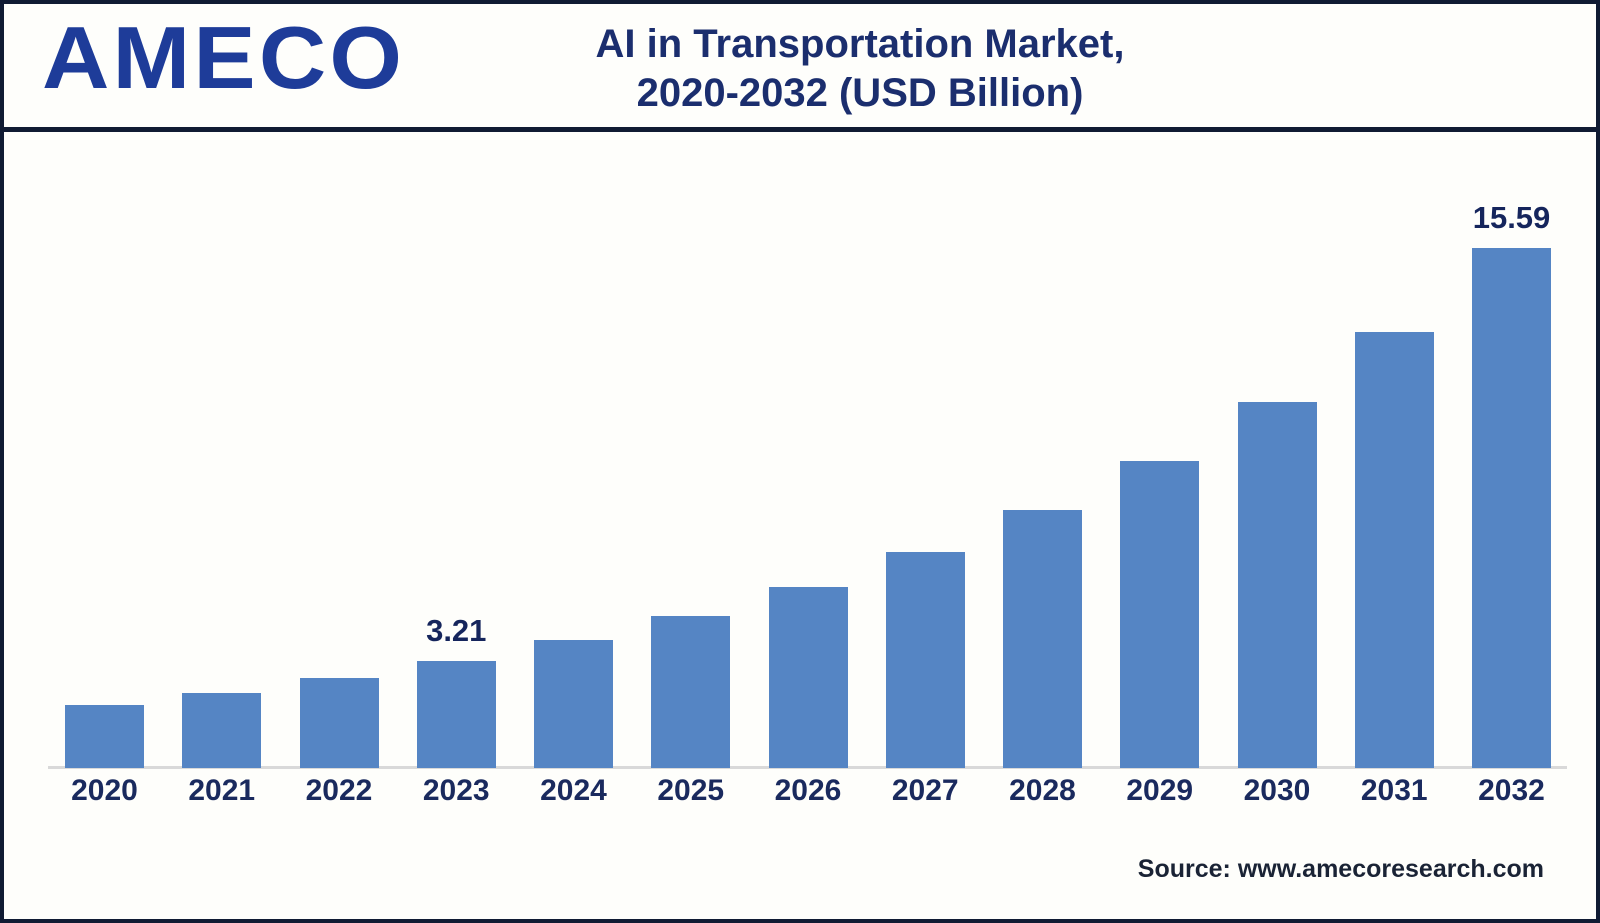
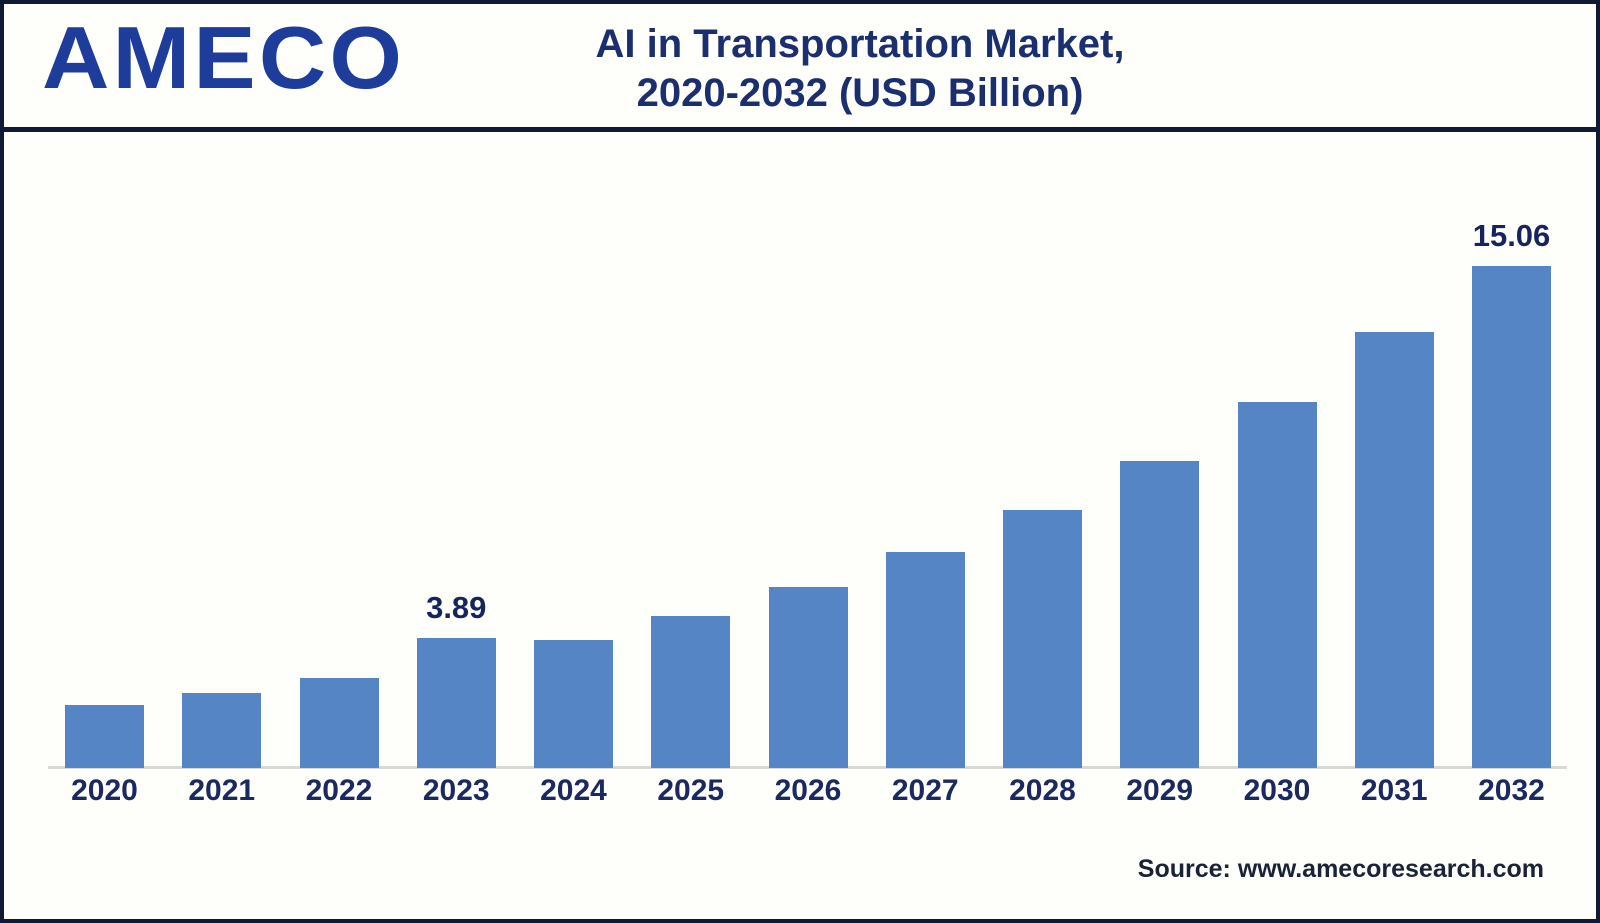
2023: 3.21 -> 3.89
2032: 15.59 -> 15.06
